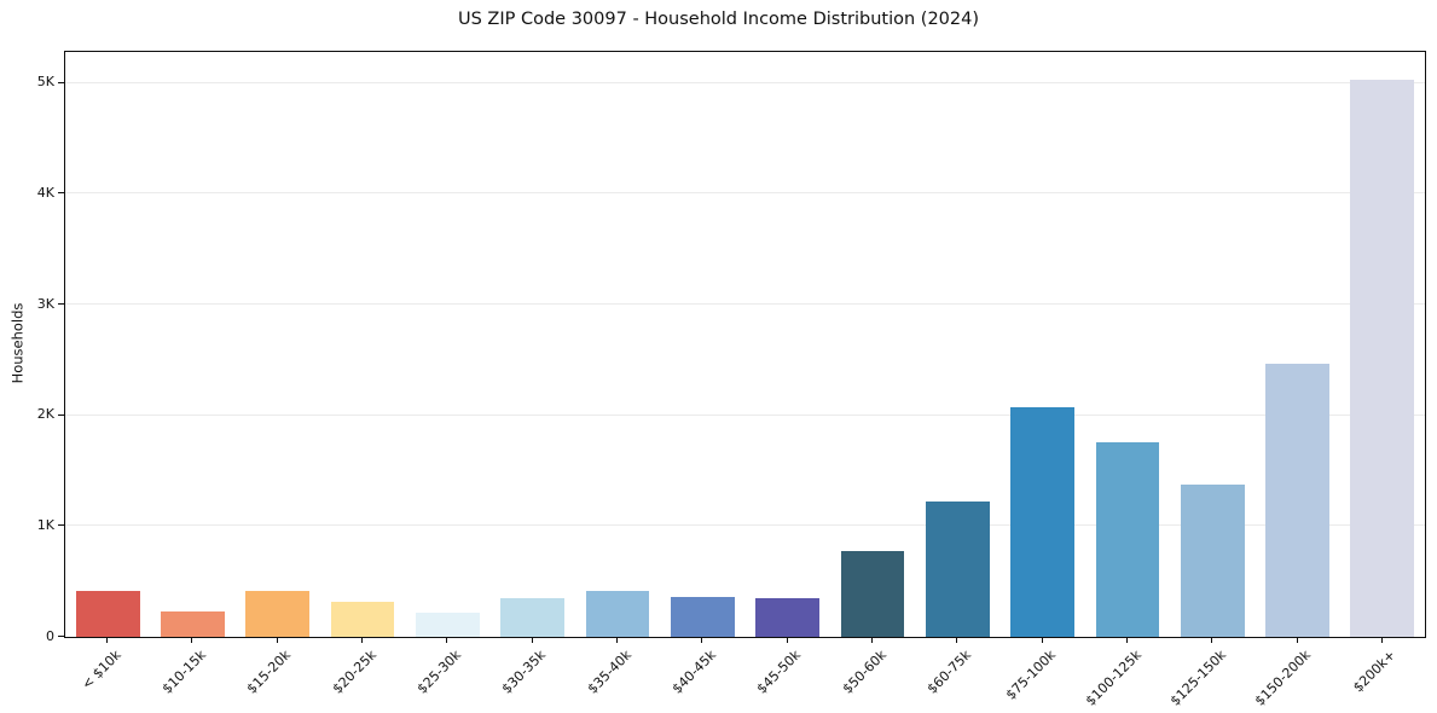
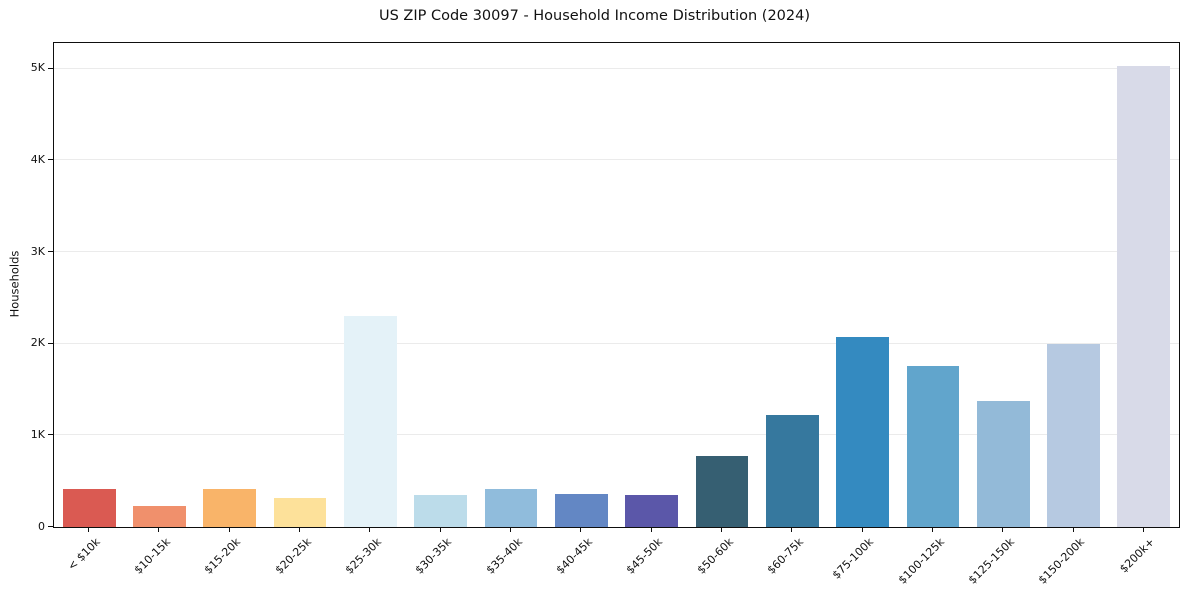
$25-30k: 0.2K -> 2.3K
$150-200k: 2.5K -> 2.0K
